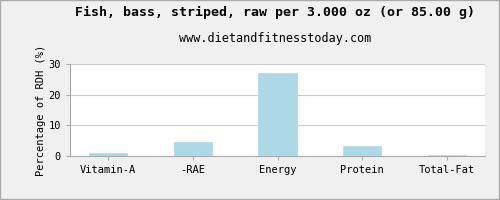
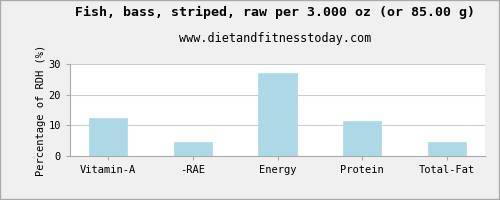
Vitamin-A: 1.0 -> 12.5
Protein: 3.2 -> 11.5
Total-Fat: 0.3 -> 4.5
